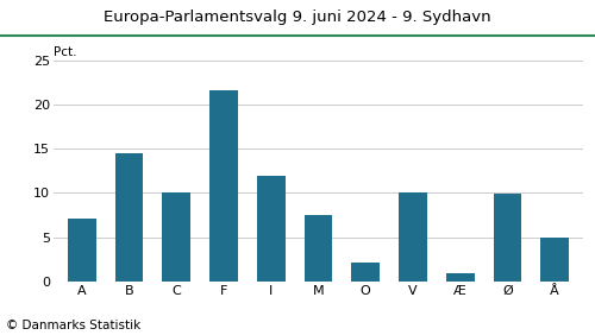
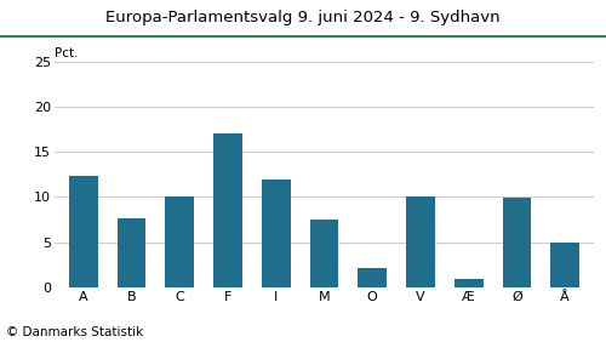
A: 7.1 -> 12.4
B: 14.5 -> 7.6
F: 21.6 -> 17.0
